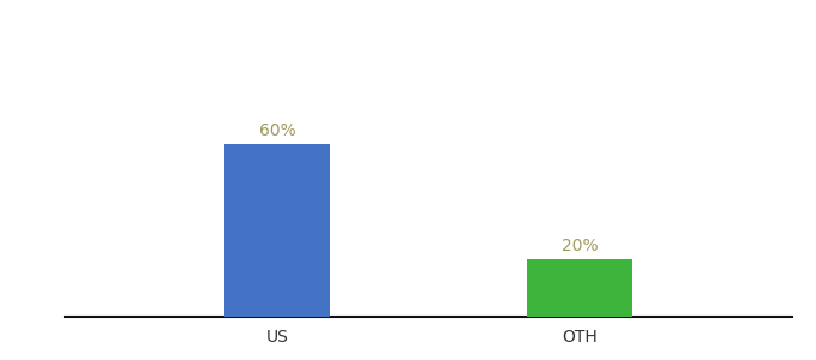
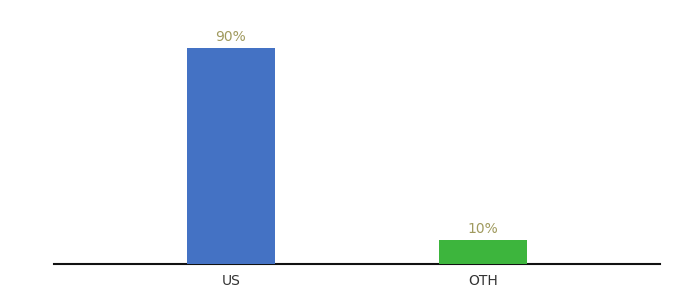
US: 60% -> 90%
OTH: 20% -> 10%
